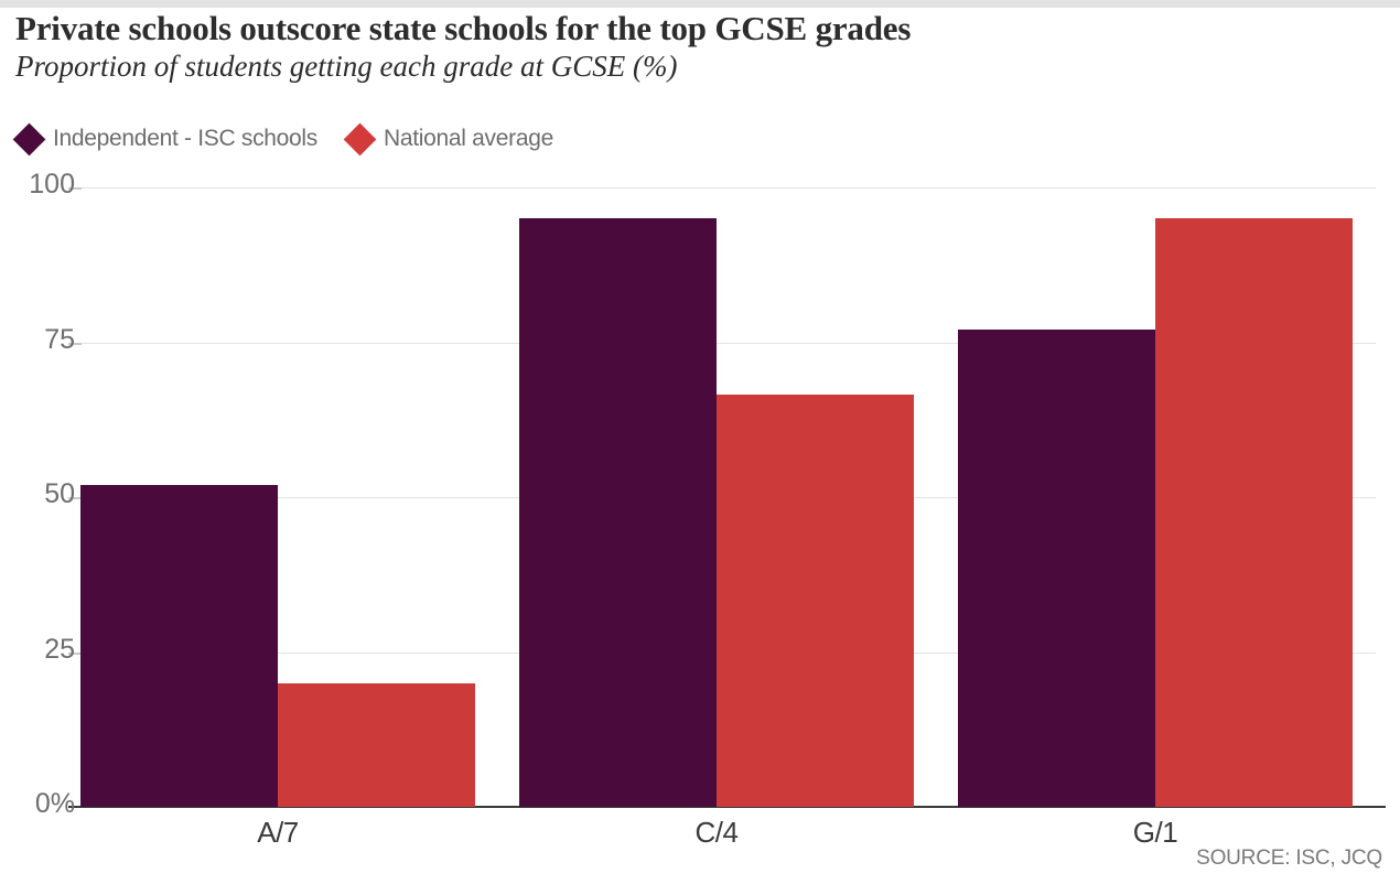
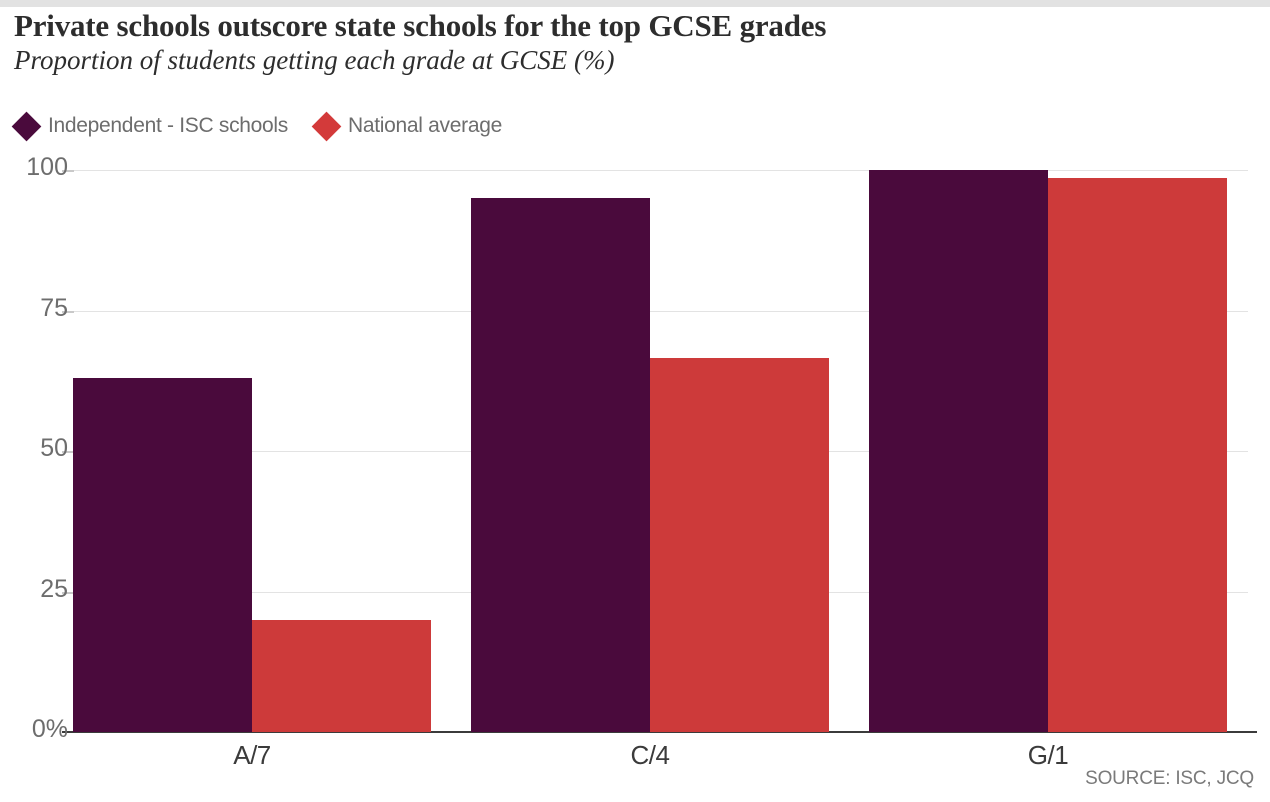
Independent - ISC schools/A/7: 52 -> 63
Independent - ISC schools/G/1: 77 -> 100
National average/G/1: 95 -> 98
